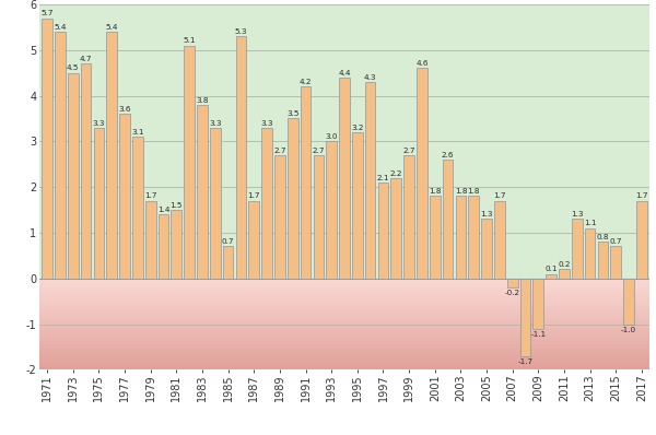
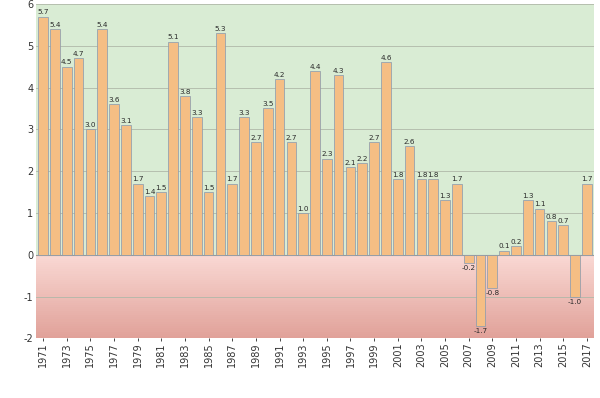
1975: 3.3 -> 3.0
1985: 0.7 -> 1.5
1993: 3.0 -> 1.0
1995: 3.2 -> 2.3
2009: -1.1 -> -0.8
